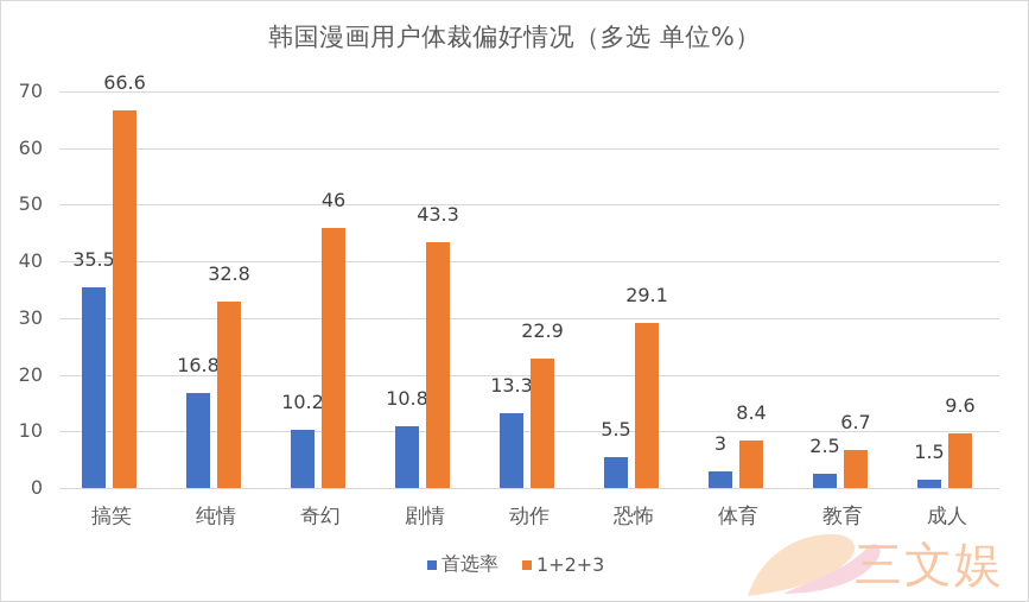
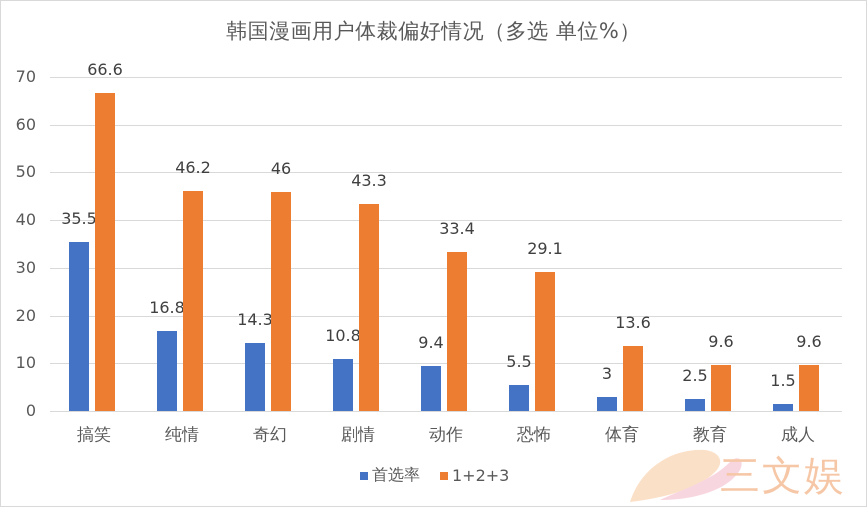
1+2+3/纯情: 32.8 -> 46.2
首选率/奇幻: 10.2 -> 14.3
首选率/动作: 13.3 -> 9.4
1+2+3/动作: 22.9 -> 33.4
1+2+3/体育: 8.4 -> 13.6
1+2+3/教育: 6.7 -> 9.6
